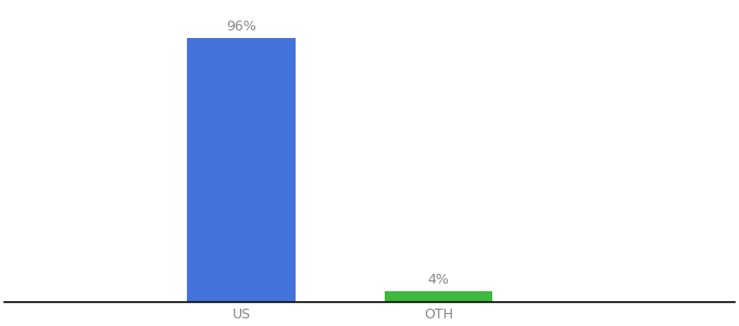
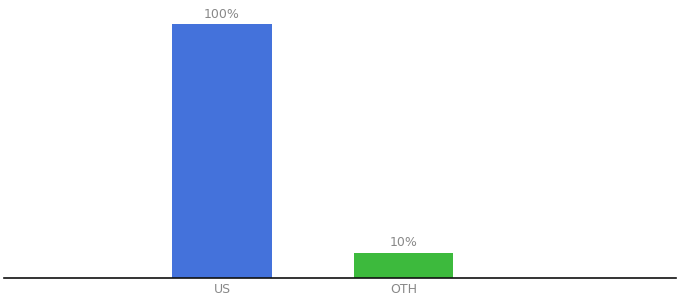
US: 96% -> 100%
OTH: 4% -> 10%
